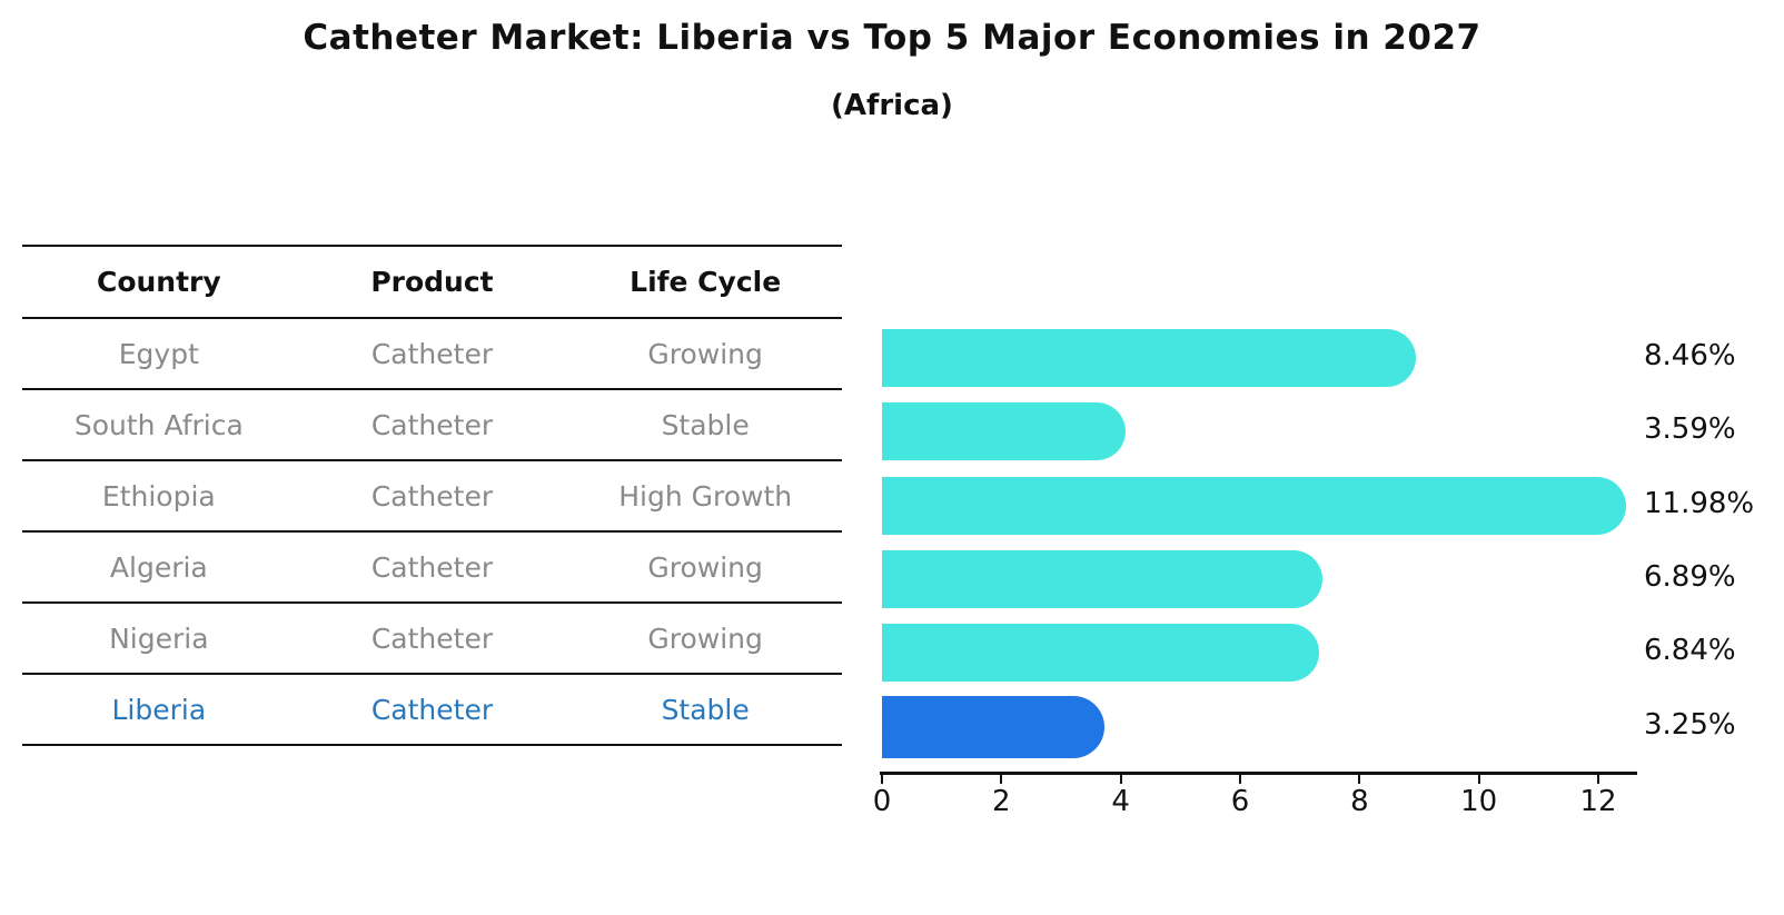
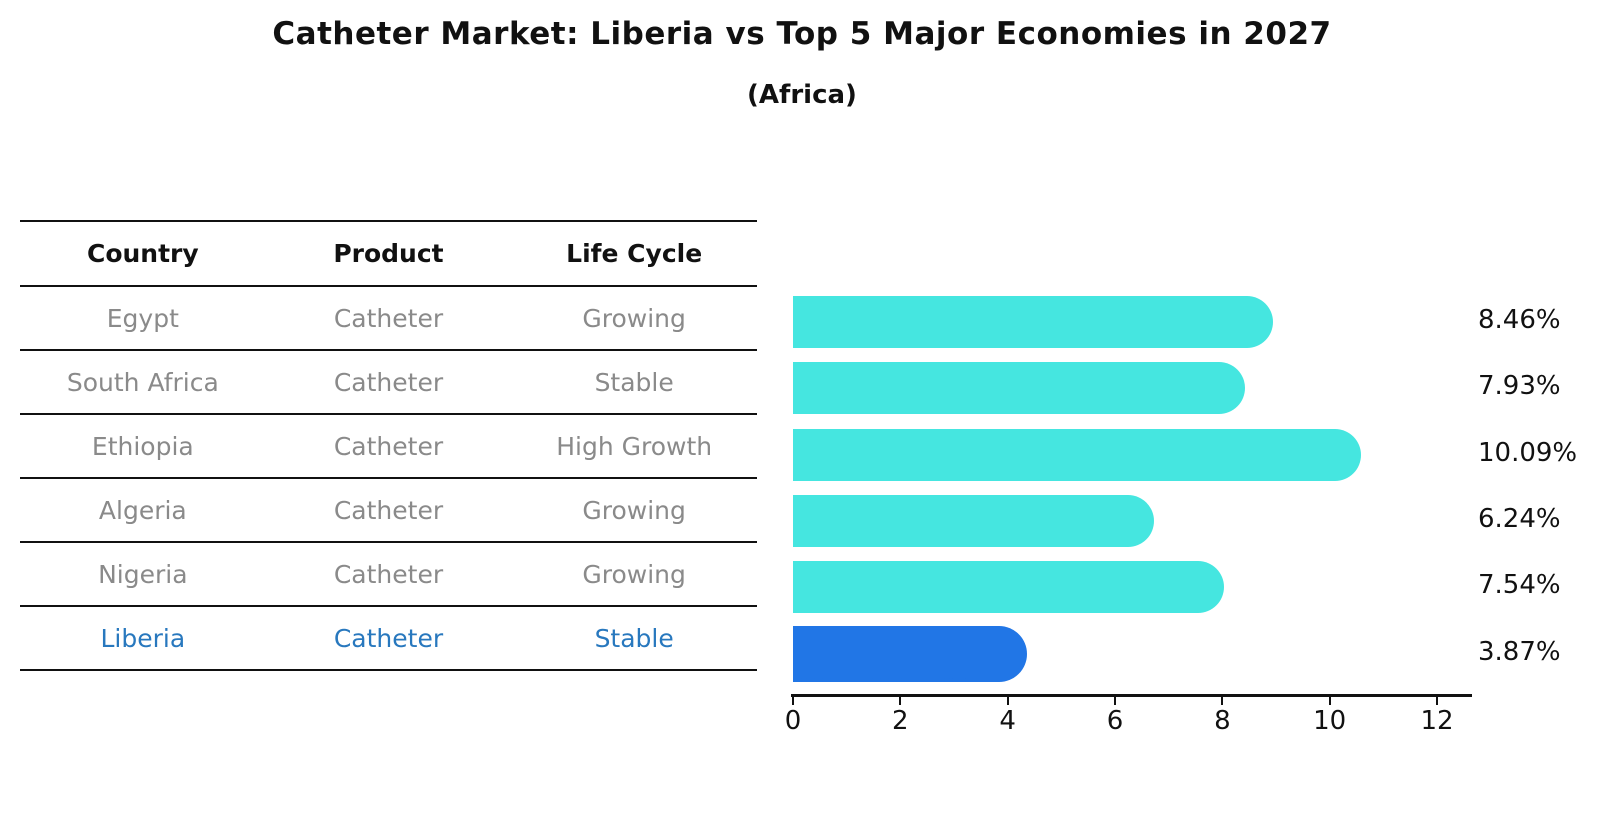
South Africa: 3.59% -> 7.93%
Ethiopia: 11.98% -> 10.09%
Algeria: 6.89% -> 6.24%
Nigeria: 6.84% -> 7.54%
Liberia: 3.25% -> 3.87%
